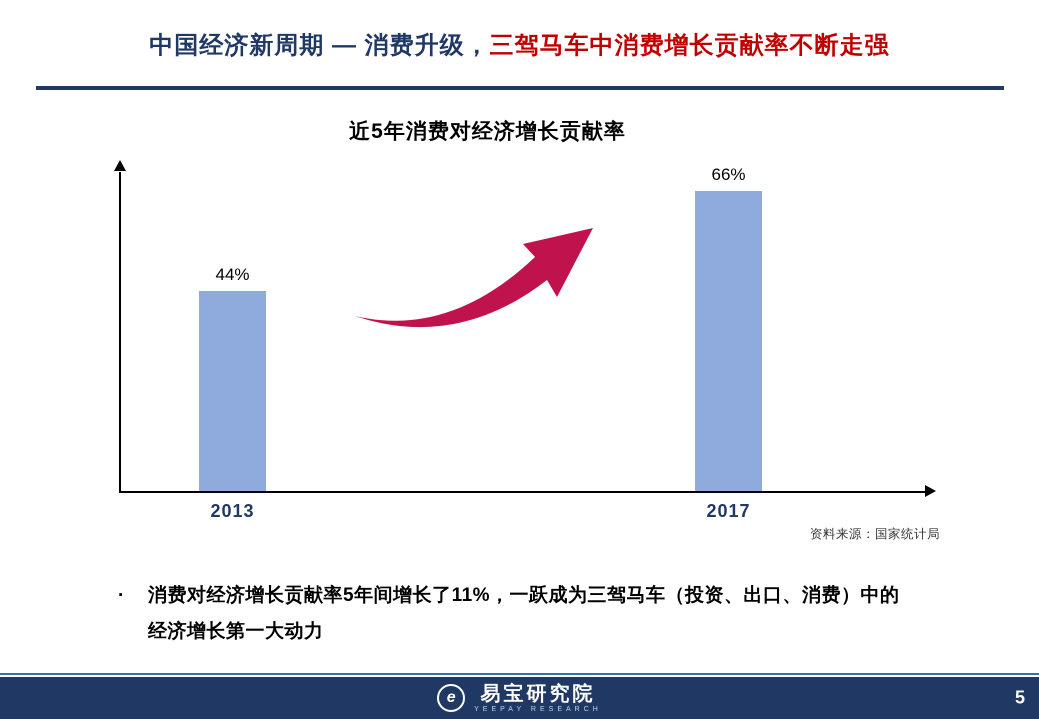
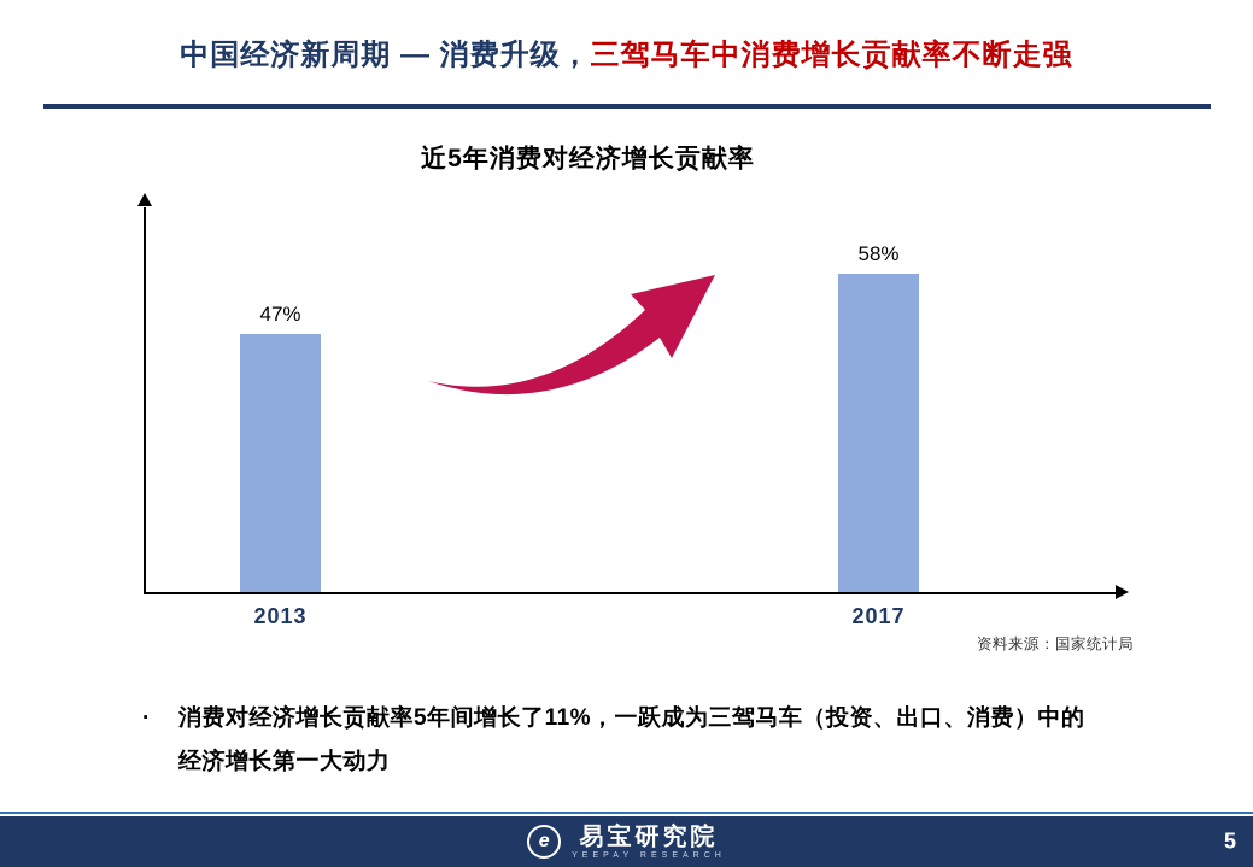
2013: 44% -> 47%
2017: 66% -> 58%
